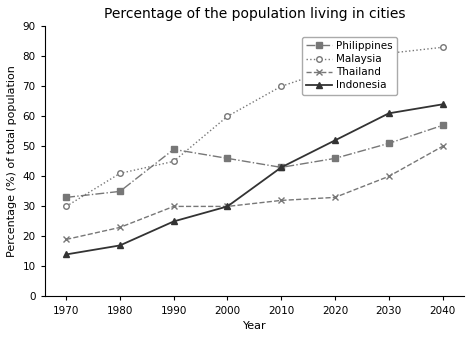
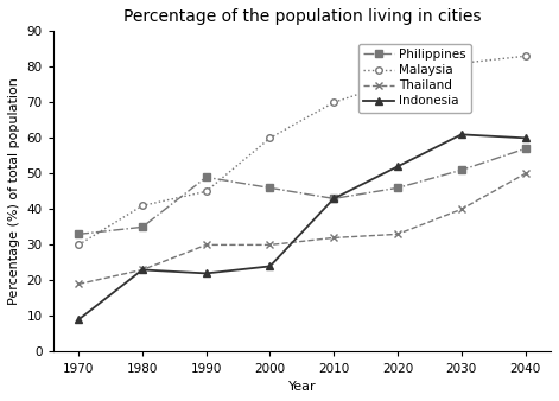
Indonesia/1970: 14 -> 9
Indonesia/1980: 17 -> 23
Indonesia/1990: 25 -> 22
Indonesia/2000: 30 -> 24
Indonesia/2040: 64 -> 60
